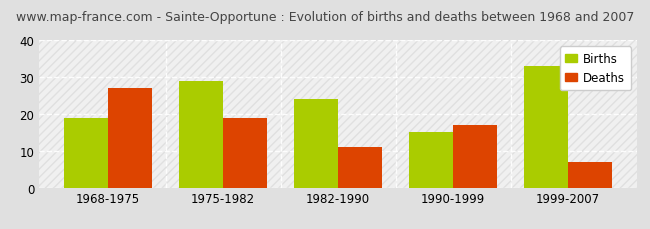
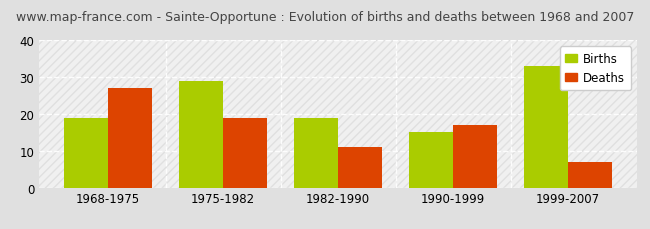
Births/1982-1990: 24 -> 19
